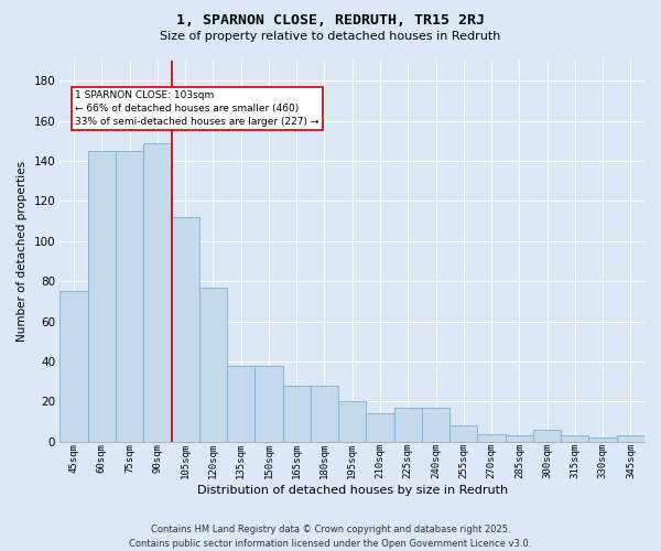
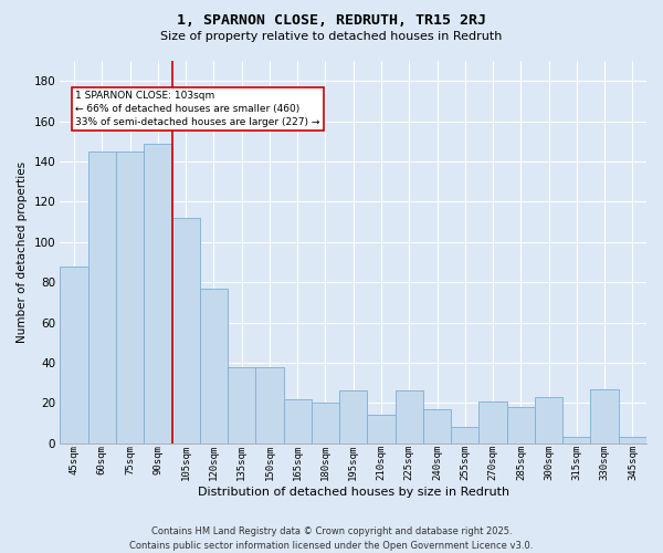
45sqm: 75 -> 88
165sqm: 28 -> 22
180sqm: 28 -> 20
195sqm: 20 -> 26
225sqm: 17 -> 26
270sqm: 4 -> 21
285sqm: 3 -> 18
300sqm: 6 -> 23
330sqm: 2 -> 27
